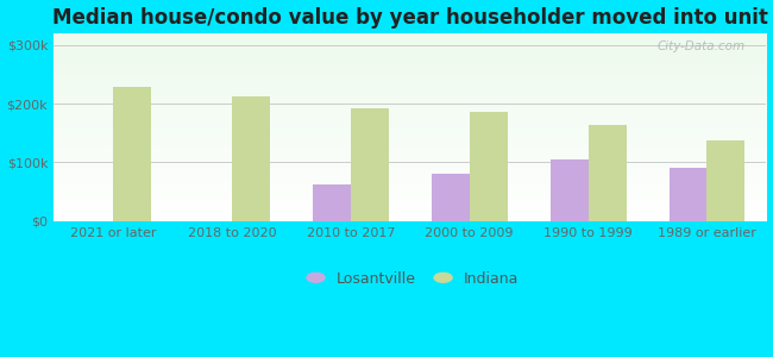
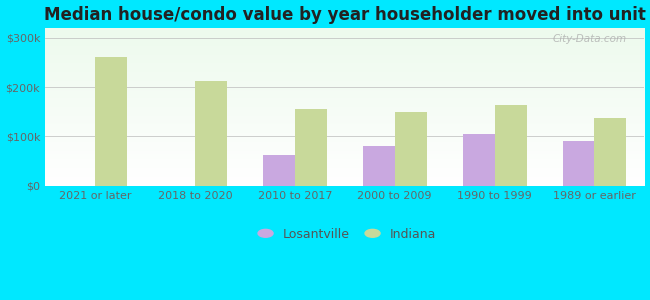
Indiana/2021 or later: $228k -> $260k
Indiana/2010 to 2017: $193k -> $155k
Indiana/2000 to 2009: $186k -> $150k
